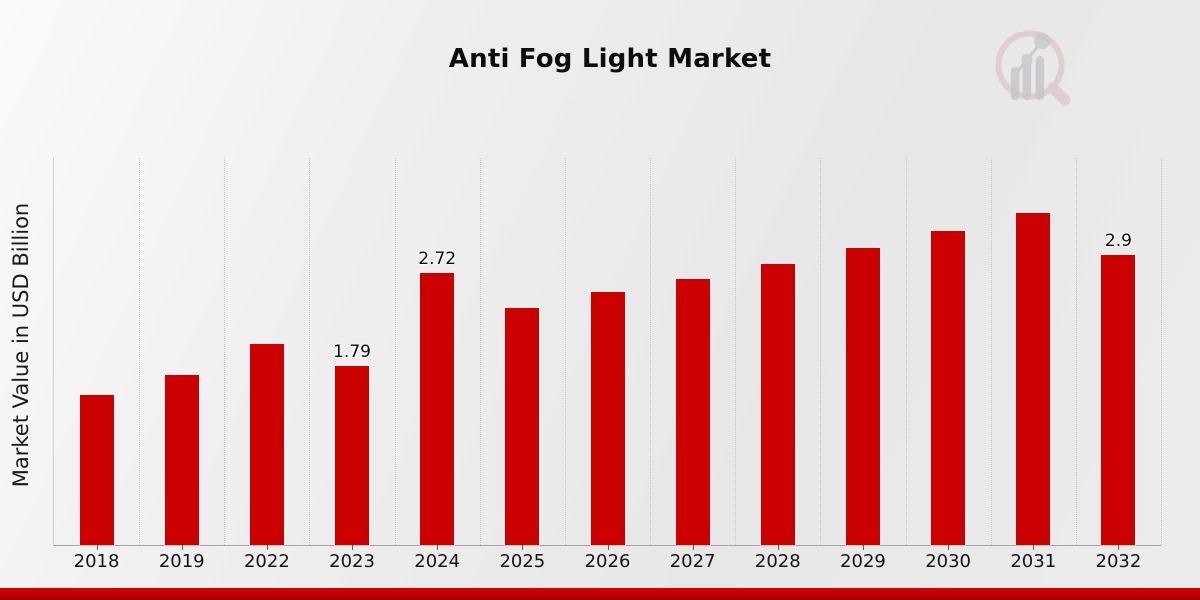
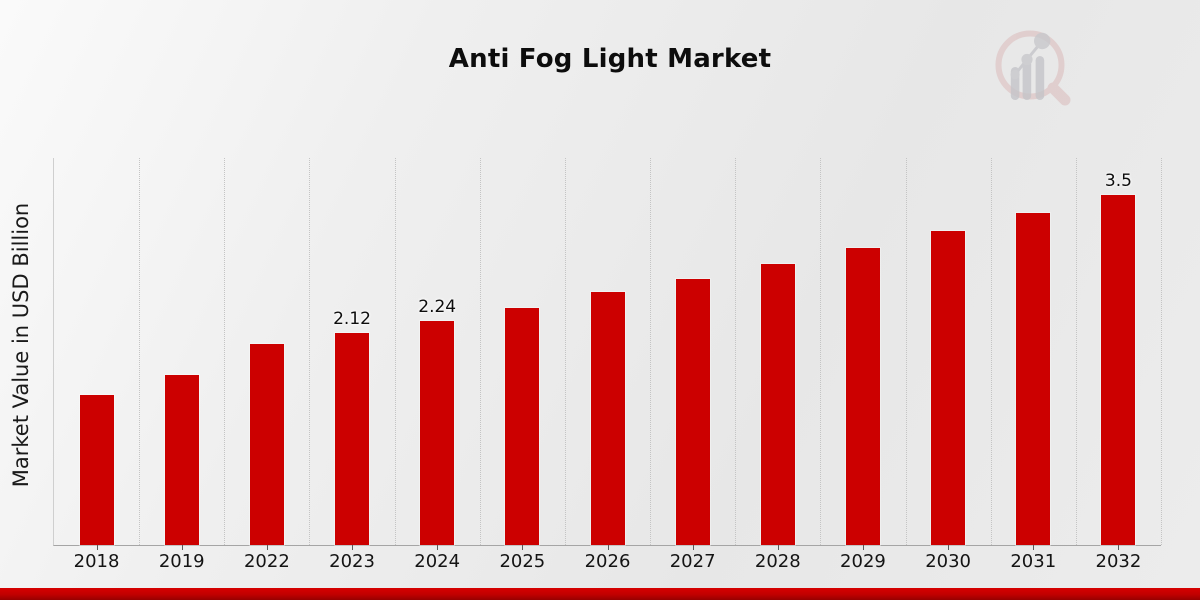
2023: 1.79 -> 2.12
2024: 2.72 -> 2.24
2032: 2.9 -> 3.5
